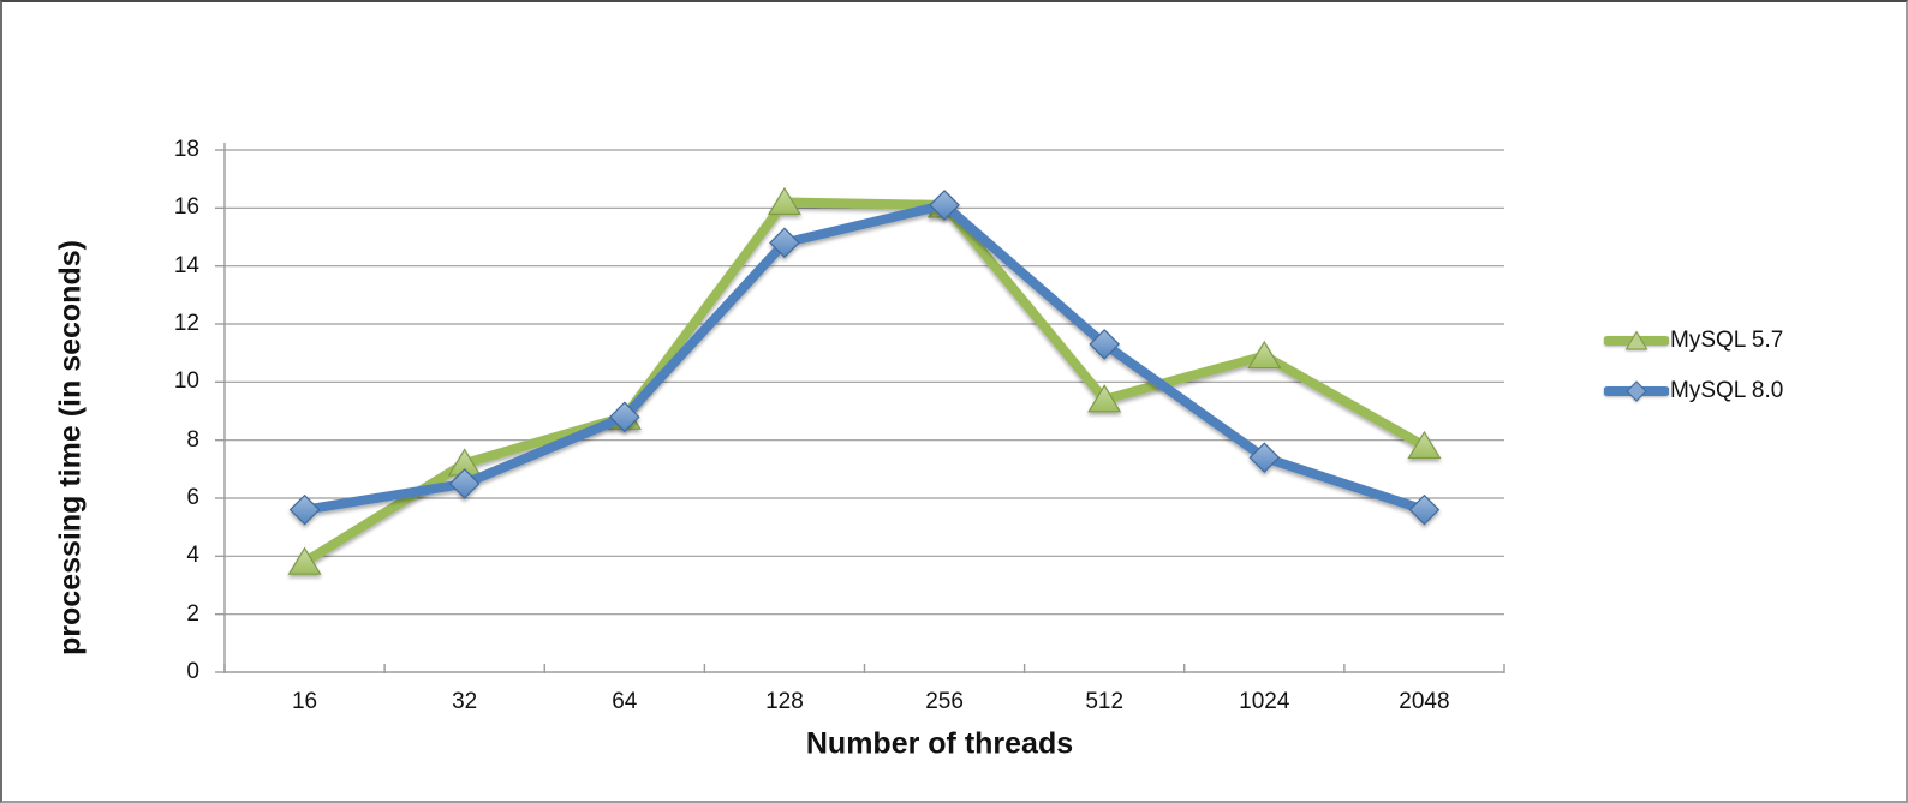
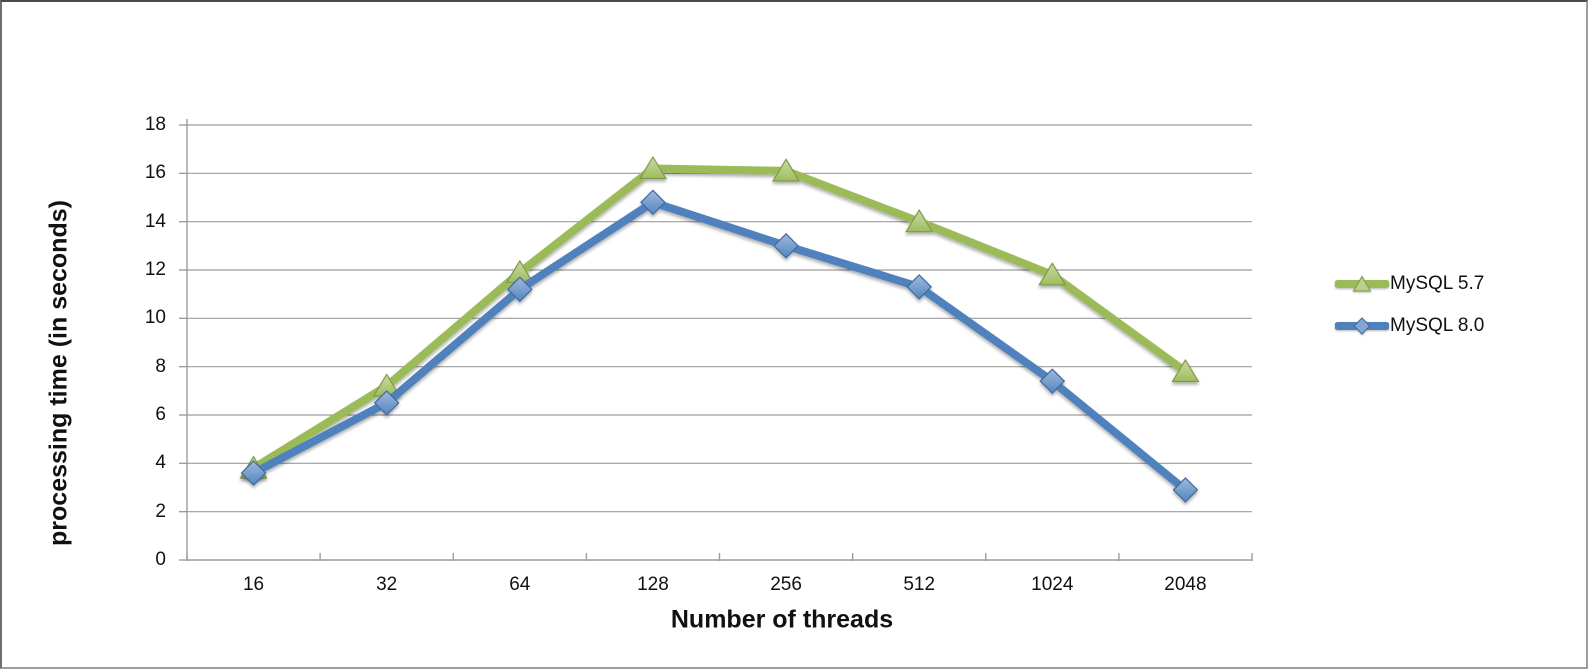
MySQL 8.0/16: 5.6 -> 3.6
MySQL 5.7/64: 8.8 -> 11.9
MySQL 8.0/64: 8.8 -> 11.2
MySQL 8.0/256: 16.1 -> 13.0
MySQL 5.7/512: 9.4 -> 14.0
MySQL 5.7/1024: 10.9 -> 11.8
MySQL 8.0/2048: 5.6 -> 2.9
